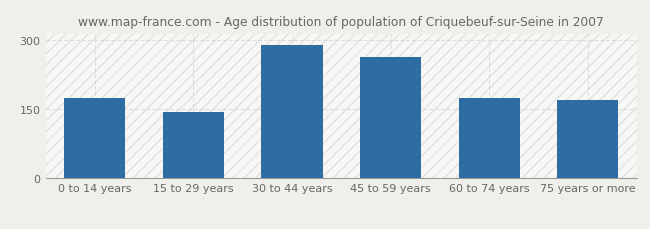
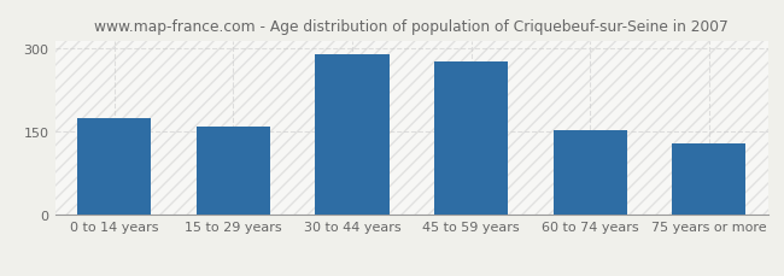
15 to 29 years: 145 -> 160
45 to 59 years: 265 -> 278
60 to 74 years: 175 -> 153
75 years or more: 170 -> 130
